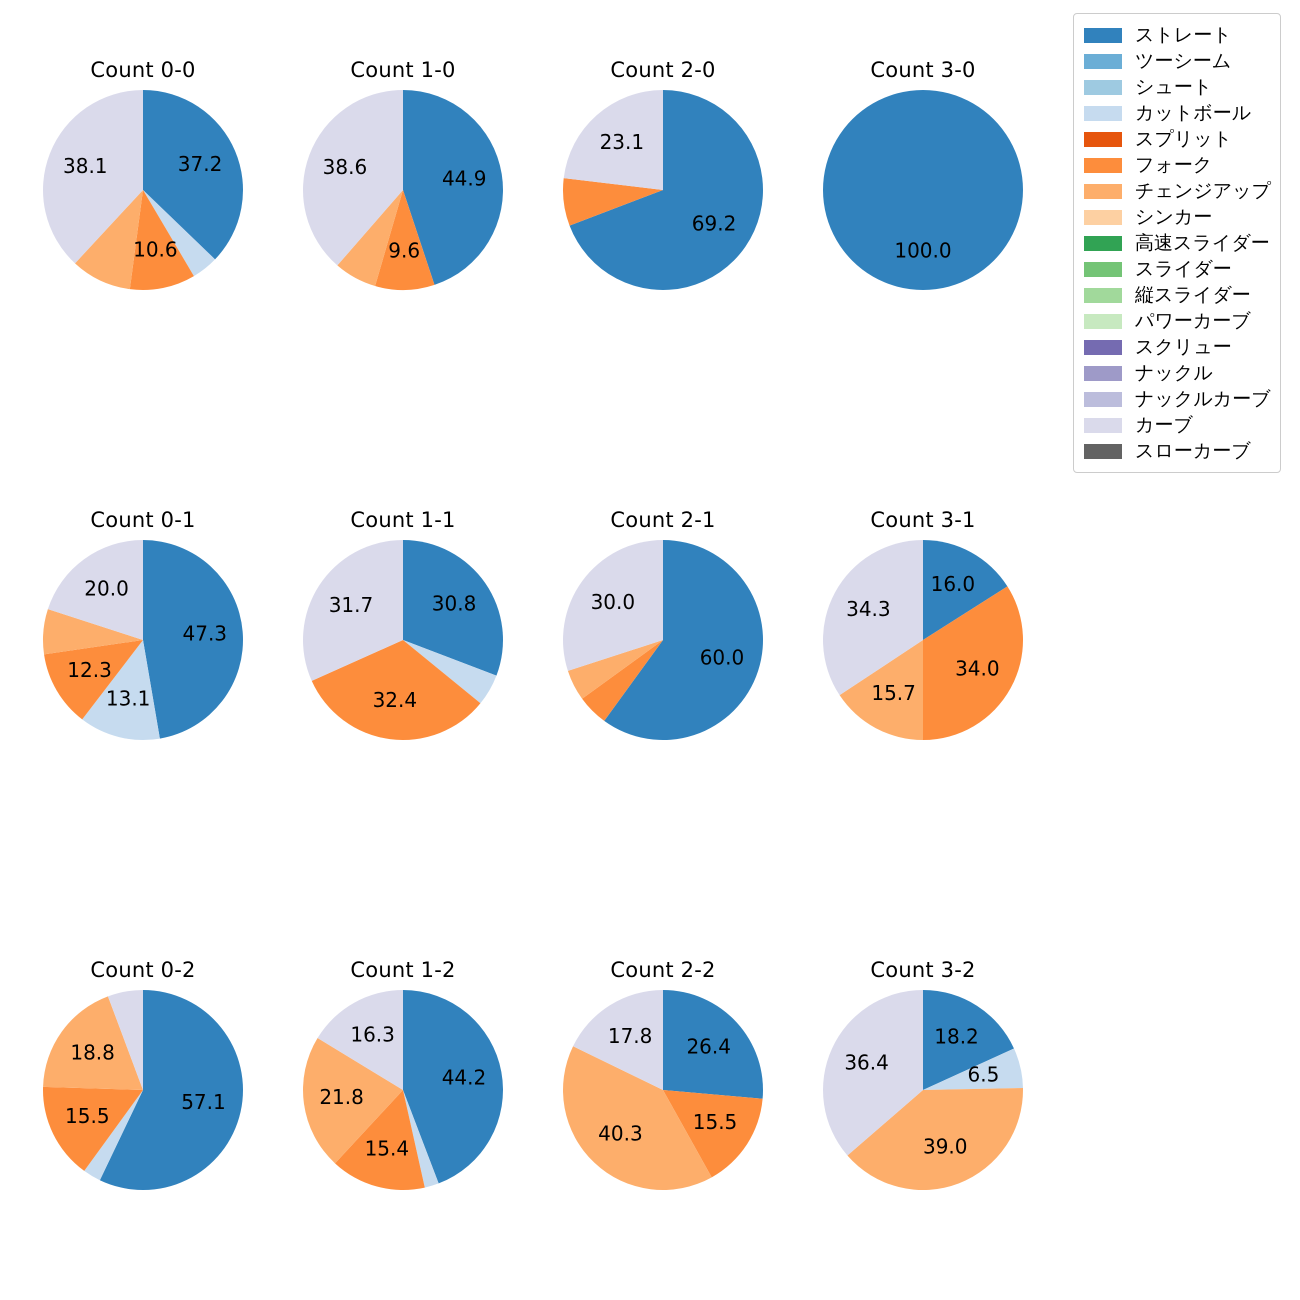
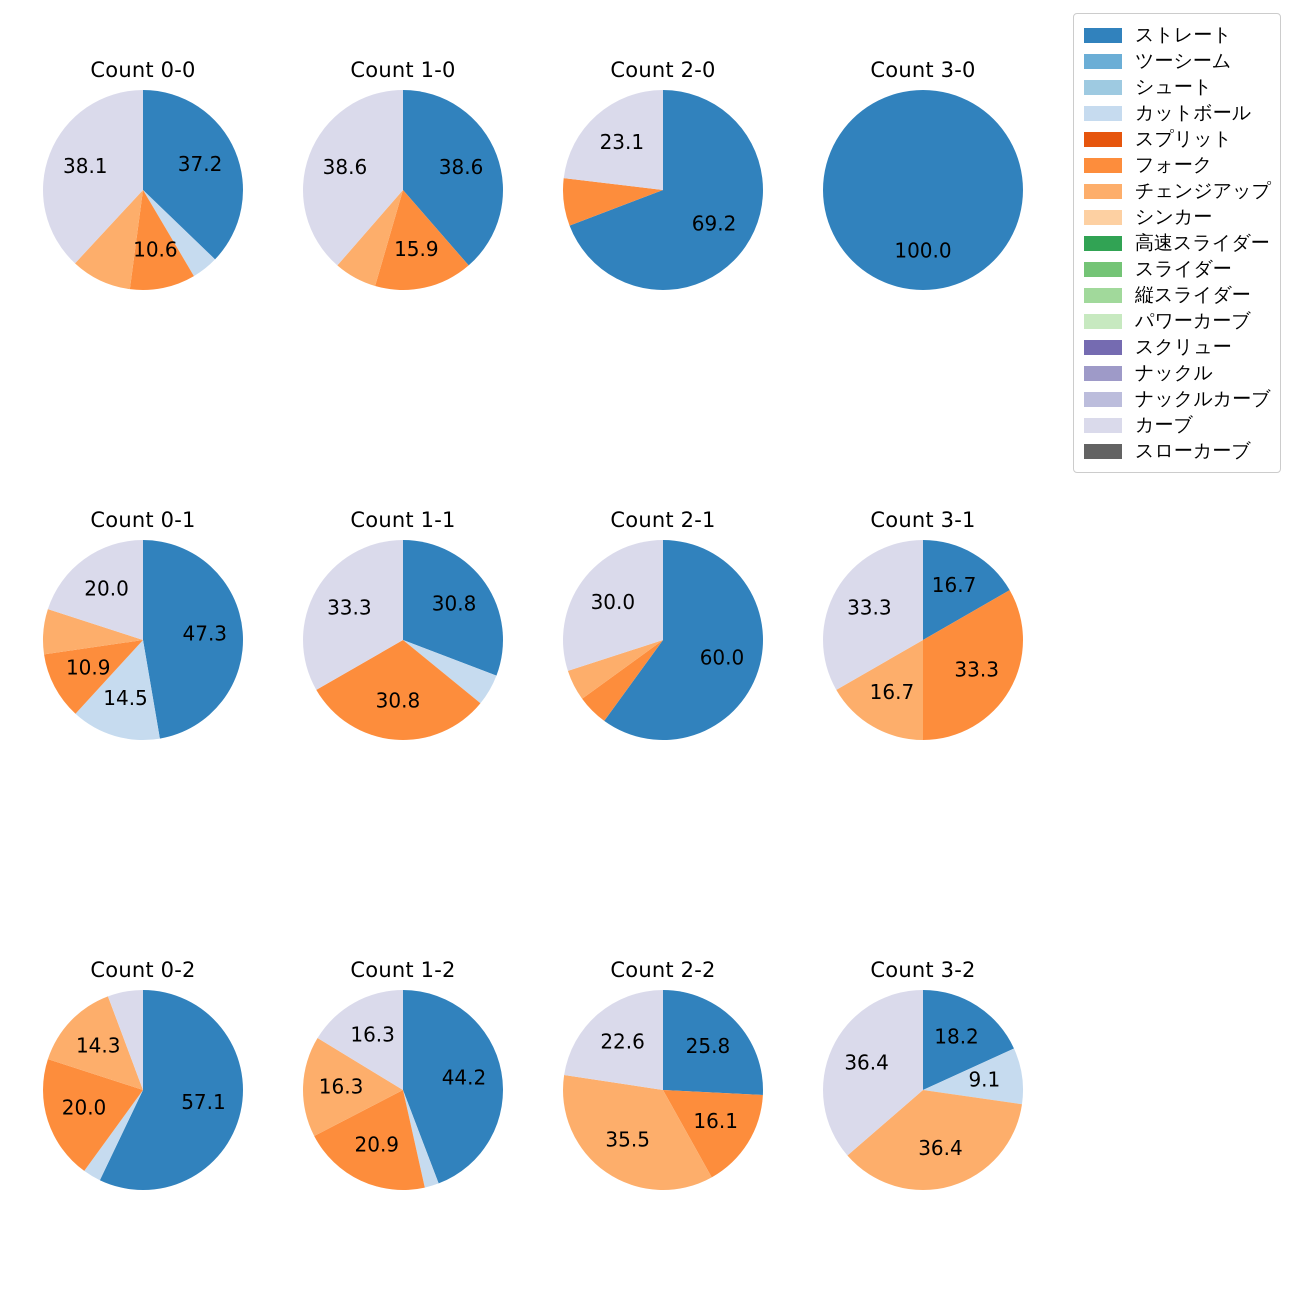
Count 1-0/ストレート: 44.9 -> 38.6
Count 1-0/フォーク: 9.6 -> 15.9
Count 0-1/カットボール: 13.1 -> 14.5
Count 0-1/フォーク: 12.3 -> 10.9
Count 1-1/フォーク: 32.4 -> 30.8
Count 1-1/カーブ: 31.7 -> 33.3
Count 3-1/ストレート: 16.0 -> 16.7
Count 3-1/フォーク: 34.0 -> 33.3
Count 3-1/チェンジアップ: 15.7 -> 16.7
Count 3-1/カーブ: 34.3 -> 33.3
Count 0-2/フォーク: 15.5 -> 20.0
Count 0-2/チェンジアップ: 18.8 -> 14.3
Count 1-2/フォーク: 15.4 -> 20.9
Count 1-2/チェンジアップ: 21.8 -> 16.3
Count 2-2/ストレート: 26.4 -> 25.8
Count 2-2/フォーク: 15.5 -> 16.1
Count 2-2/チェンジアップ: 40.3 -> 35.5
Count 2-2/カーブ: 17.8 -> 22.6
Count 3-2/カットボール: 6.5 -> 9.1
Count 3-2/チェンジアップ: 39.0 -> 36.4
